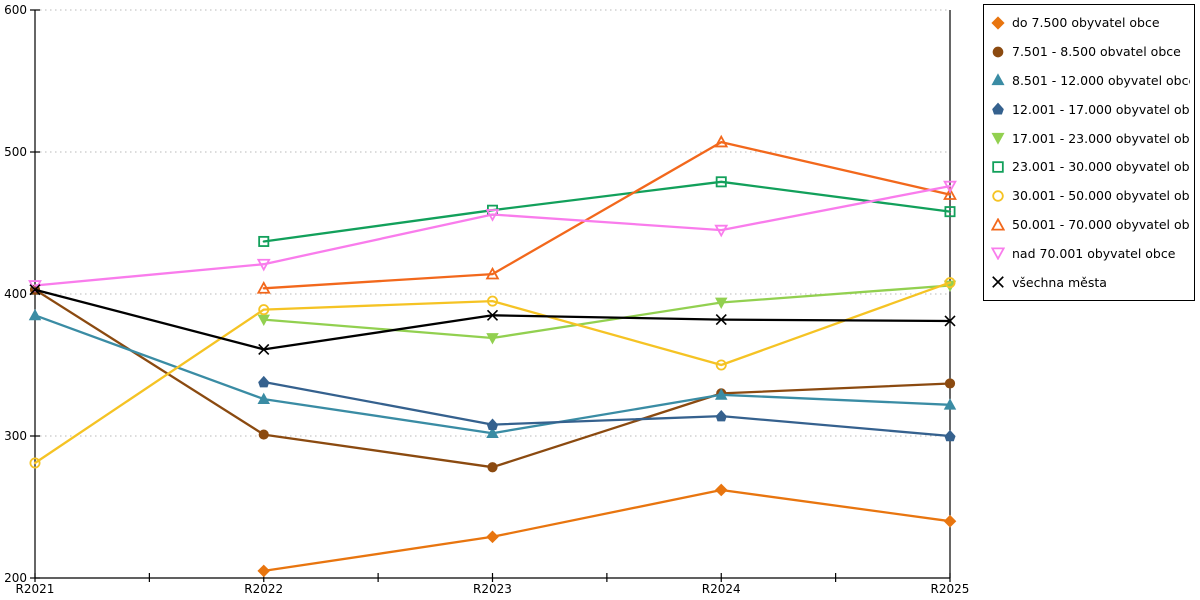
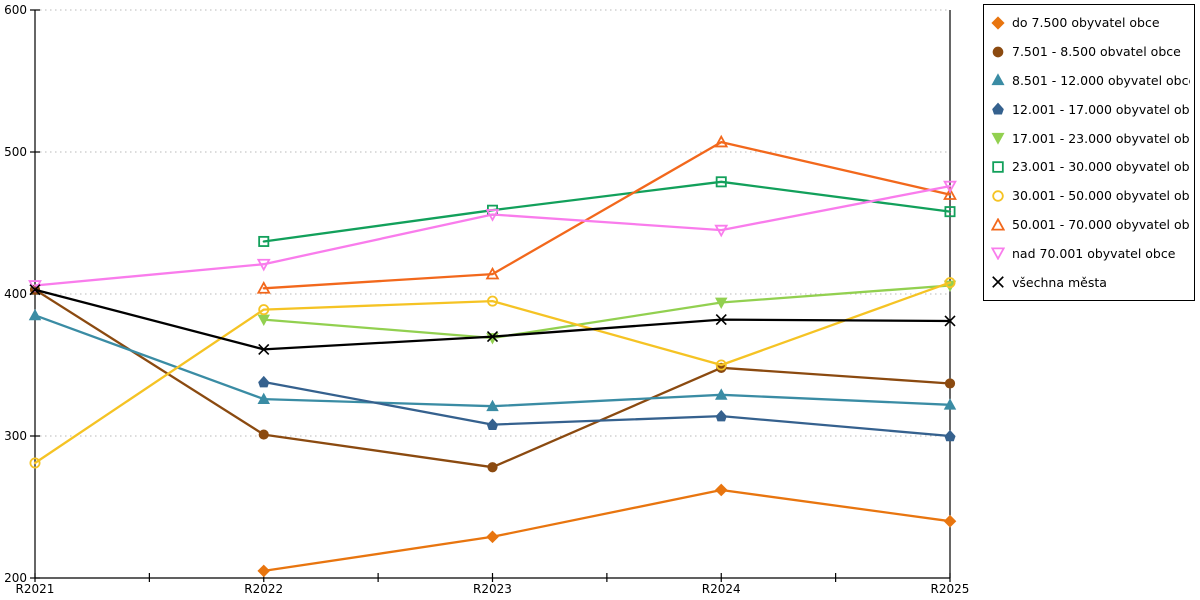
8.501 - 12.000 obyvatel obce/R2023: 302 -> 321
všechna města/R2023: 385 -> 370
7.501 - 8.500 obvatel obce/R2024: 330 -> 348
